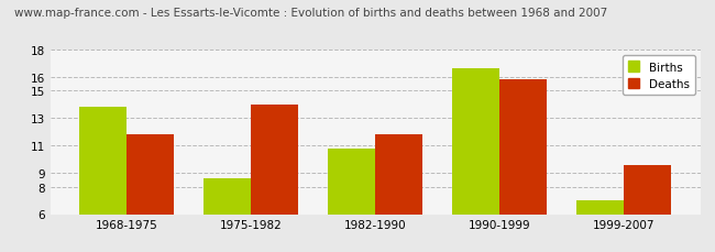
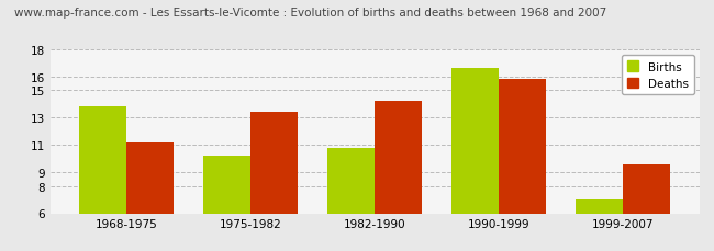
Deaths/1968-1975: 11.8 -> 11.2
Births/1975-1982: 8.6 -> 10.2
Deaths/1975-1982: 14.0 -> 13.4
Deaths/1982-1990: 11.8 -> 14.2
